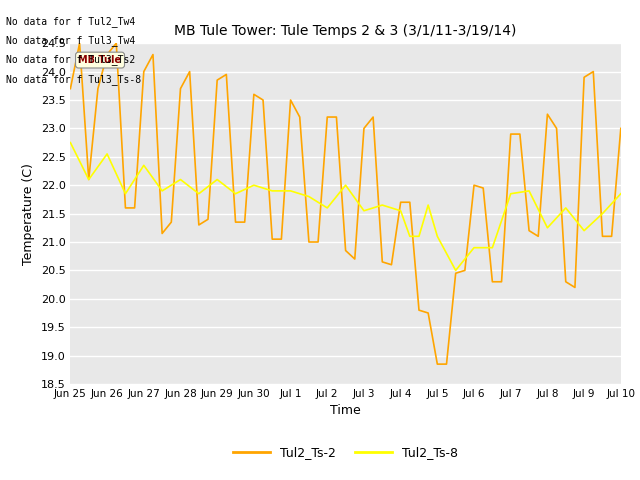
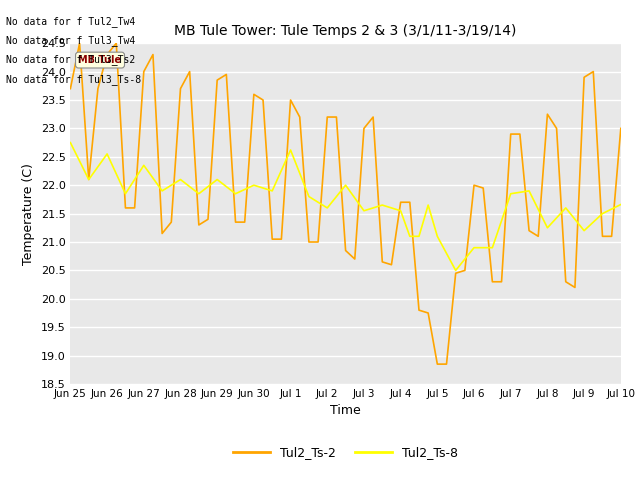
Tul2_Ts-8/Jul 1: 21.90 -> 22.62
Tul2_Ts-8/Jul 10: 21.85 -> 21.66
